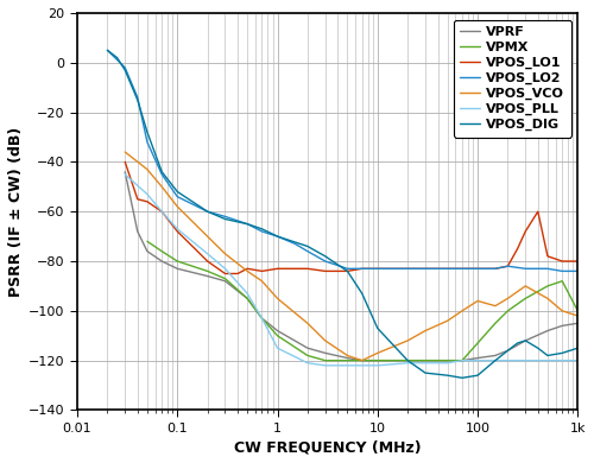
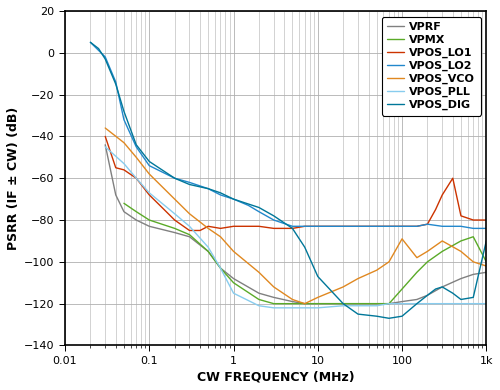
VPOS_VCO/100: -96 -> -89
VPOS_DIG/1k: -115 -> -90
